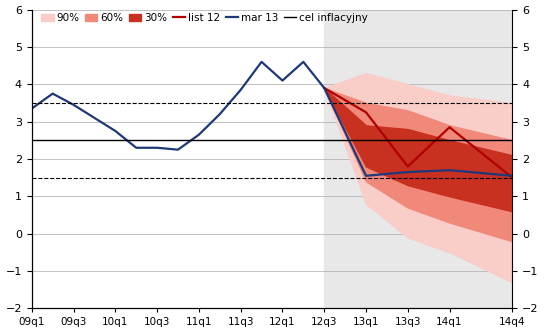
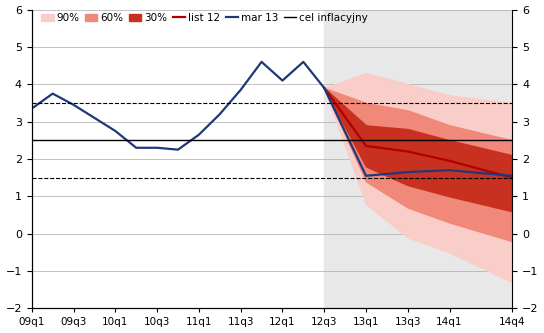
list 12/13q1: 3.25 -> 2.35
list 12/13q3: 1.80 -> 2.20
list 12/14q1: 2.85 -> 1.95
